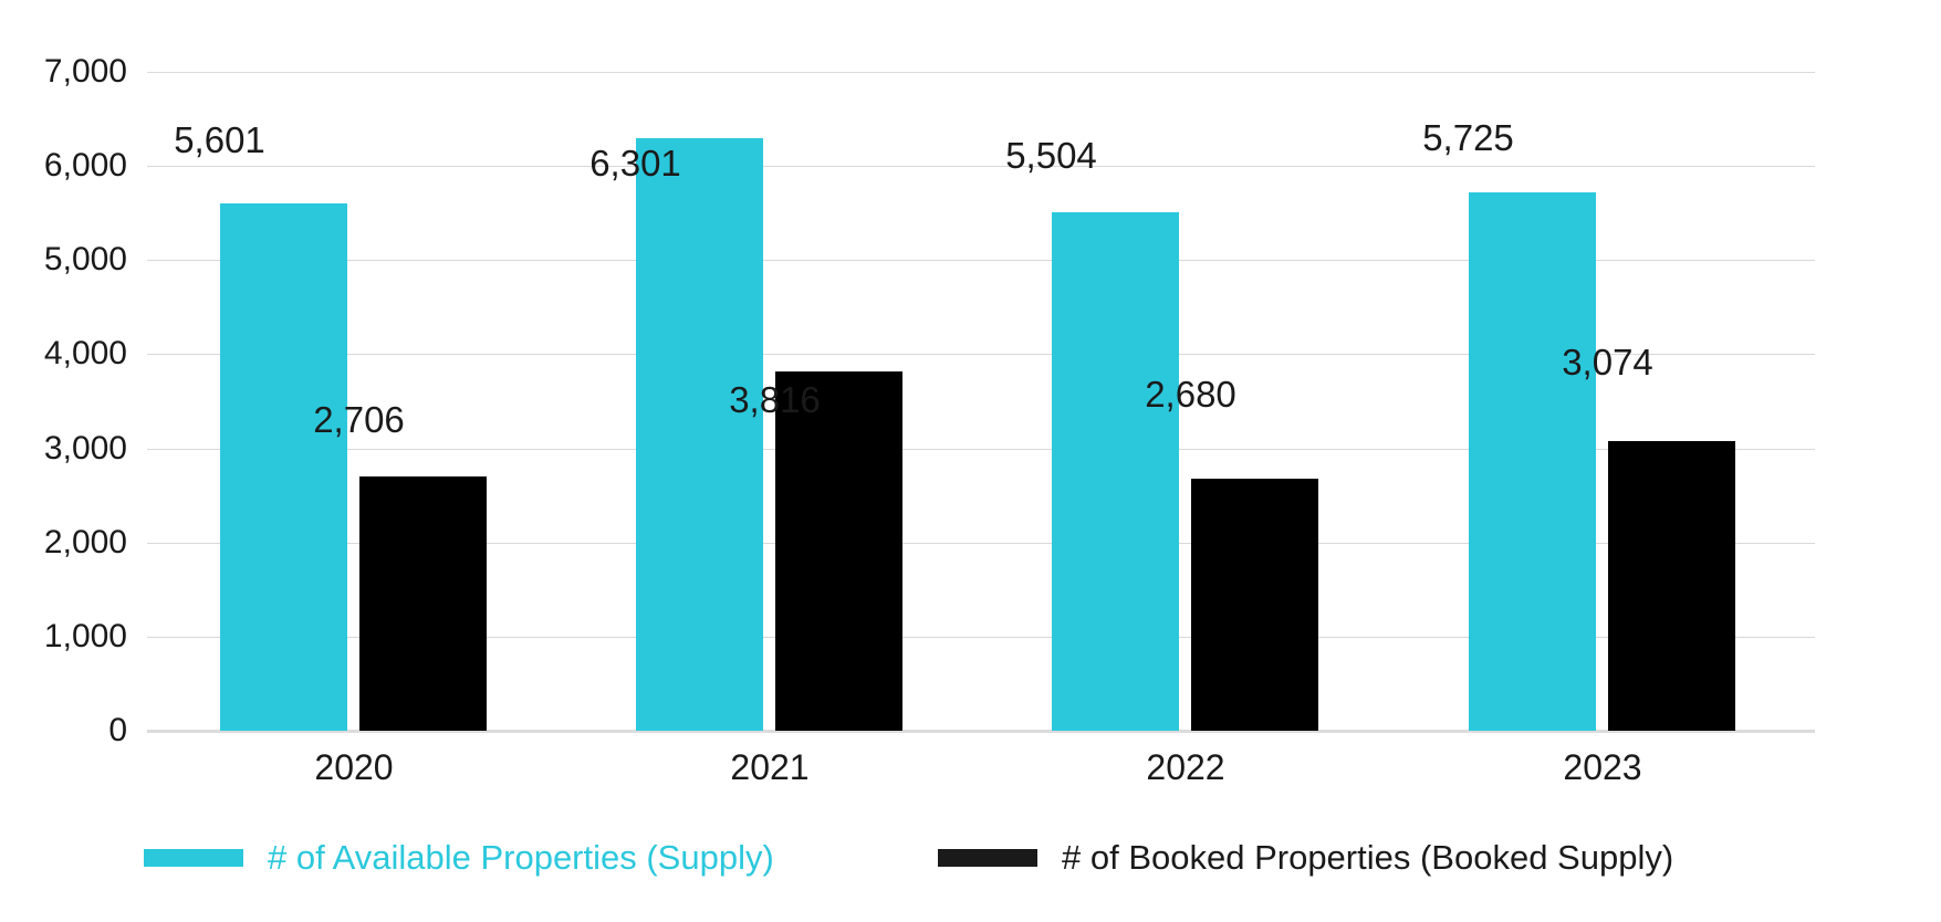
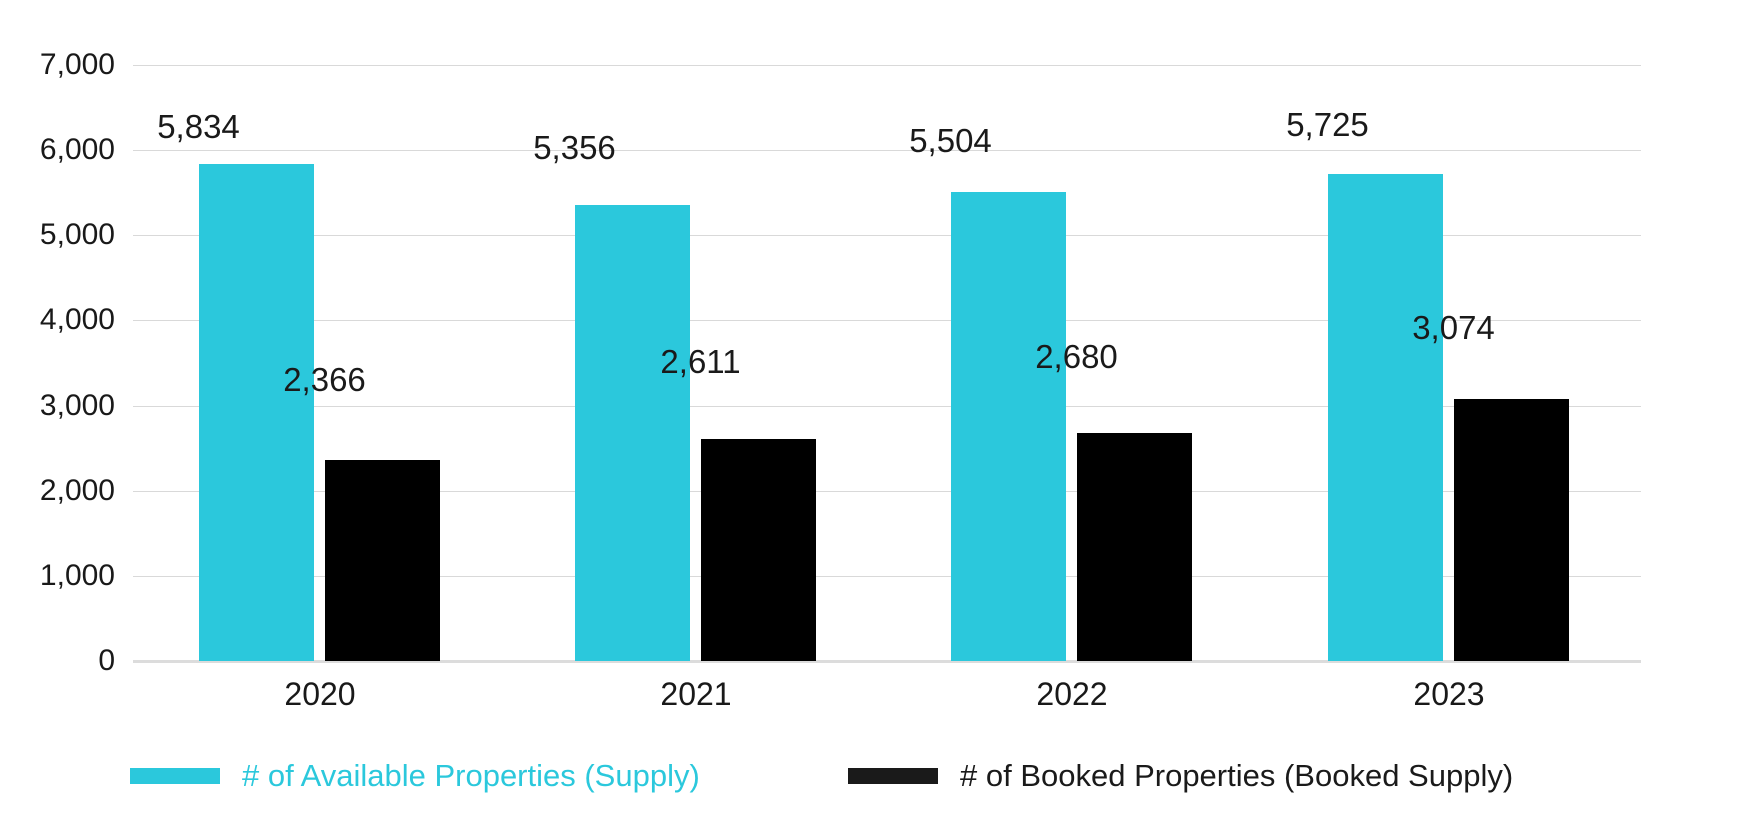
# of Available Properties (Supply)/2020: 5,601 -> 5,834
# of Booked Properties (Booked Supply)/2020: 2,706 -> 2,366
# of Available Properties (Supply)/2021: 6,301 -> 5,356
# of Booked Properties (Booked Supply)/2021: 3,816 -> 2,611
